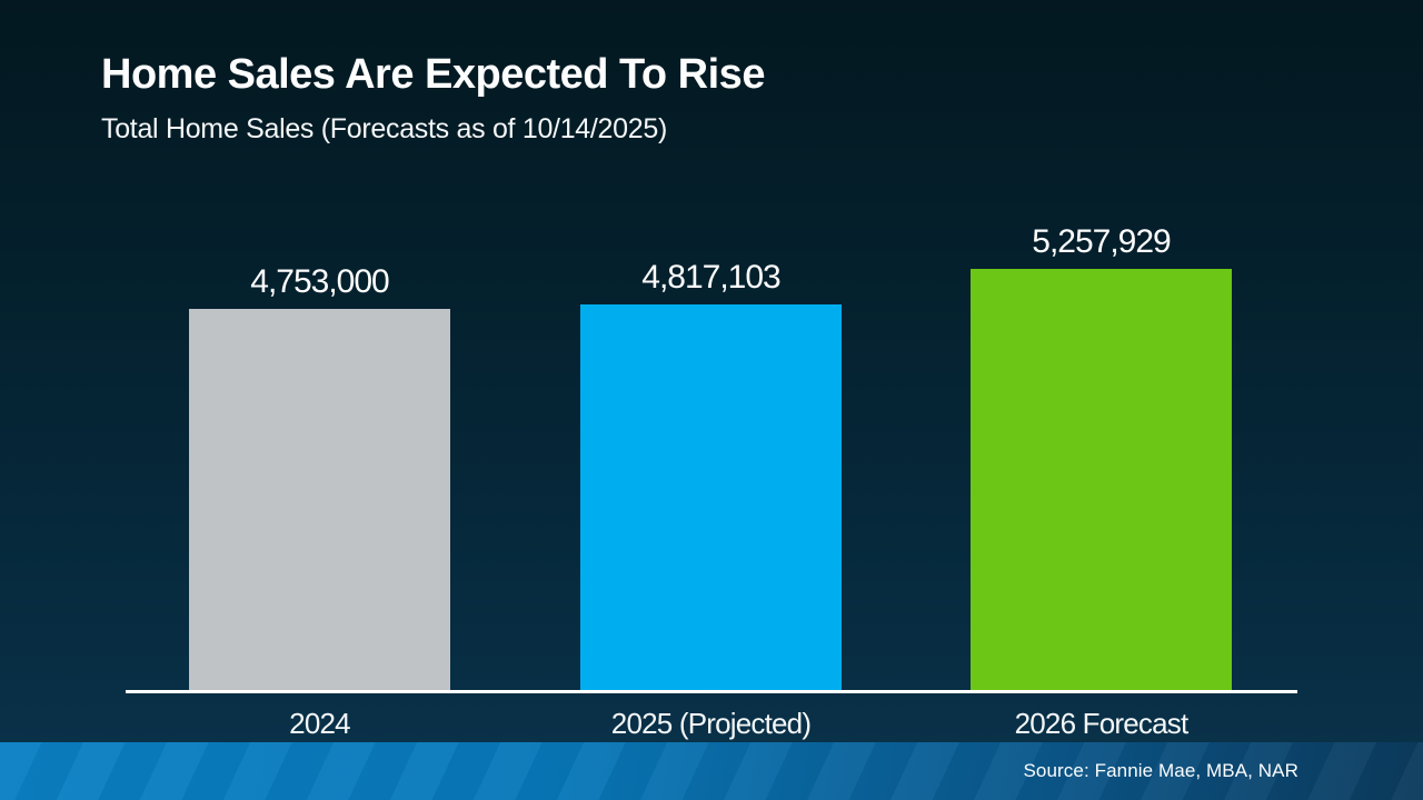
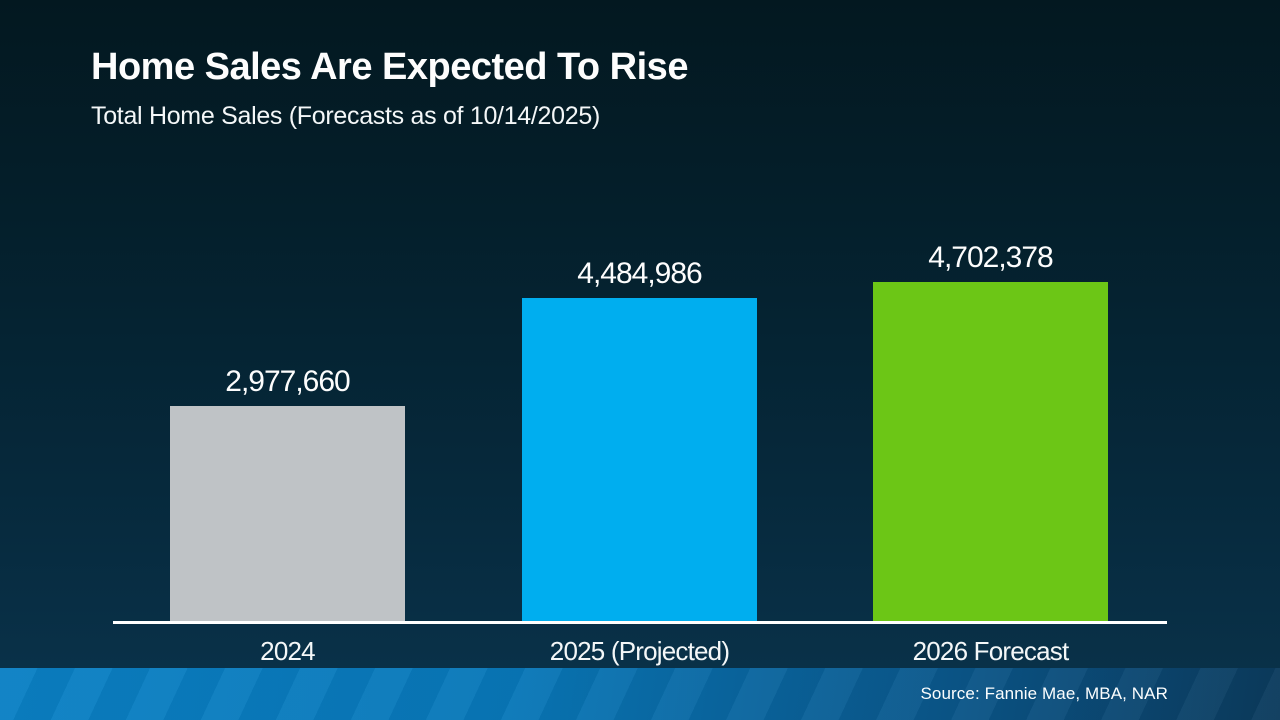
2024: 4,753,000 -> 2,977,660
2025 (Projected): 4,817,103 -> 4,484,986
2026 Forecast: 5,257,929 -> 4,702,378
